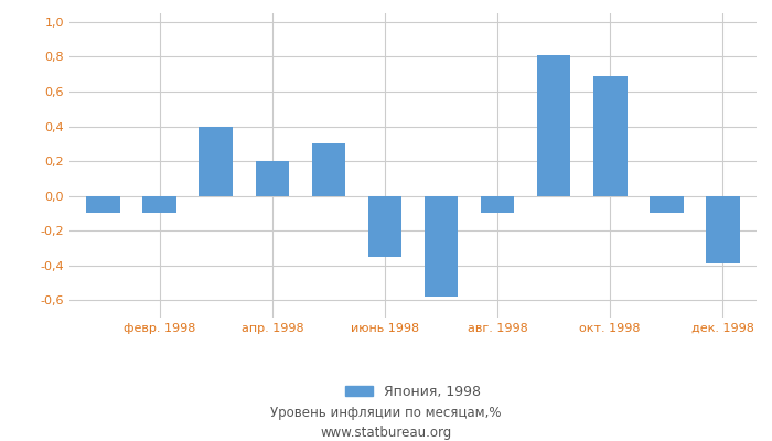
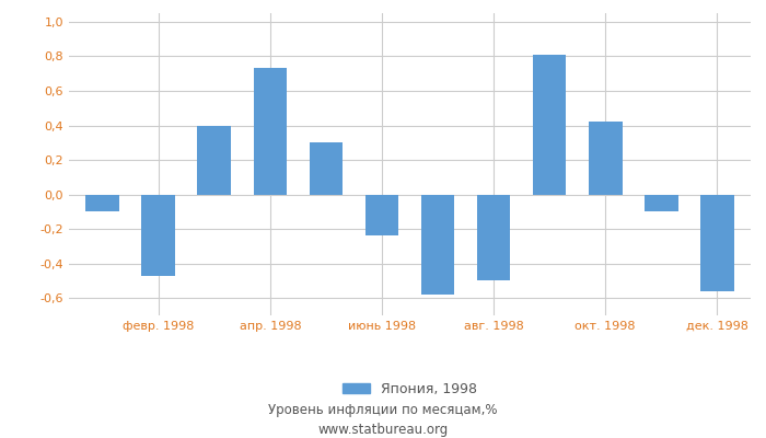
февр. 1998: -0,10 -> -0,47
апр. 1998: 0,20 -> 0,73
июнь 1998: -0,35 -> -0,24
авг. 1998: -0,10 -> -0,50
окт. 1998: 0,69 -> 0,42
дек. 1998: -0,39 -> -0,56
